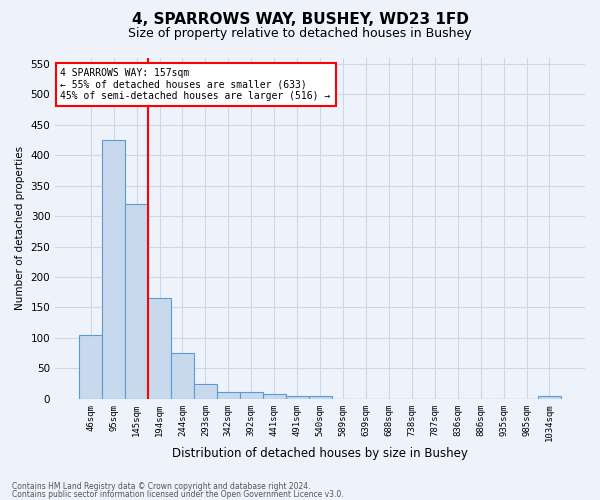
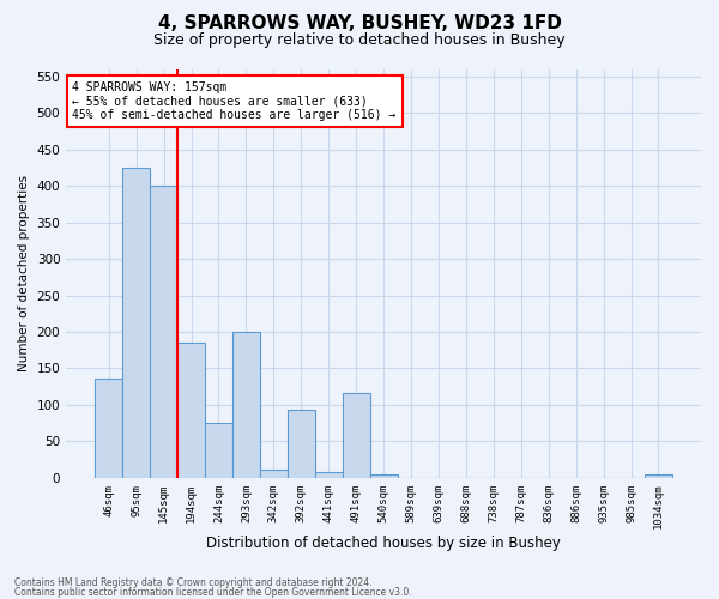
46sqm: 105 -> 136
145sqm: 320 -> 400
194sqm: 165 -> 186
293sqm: 25 -> 200
392sqm: 12 -> 94
491sqm: 5 -> 116
